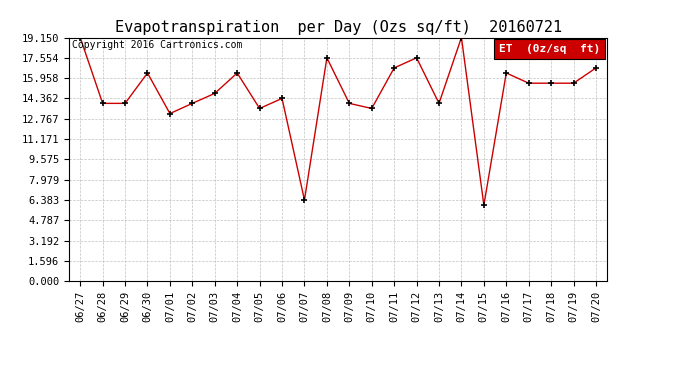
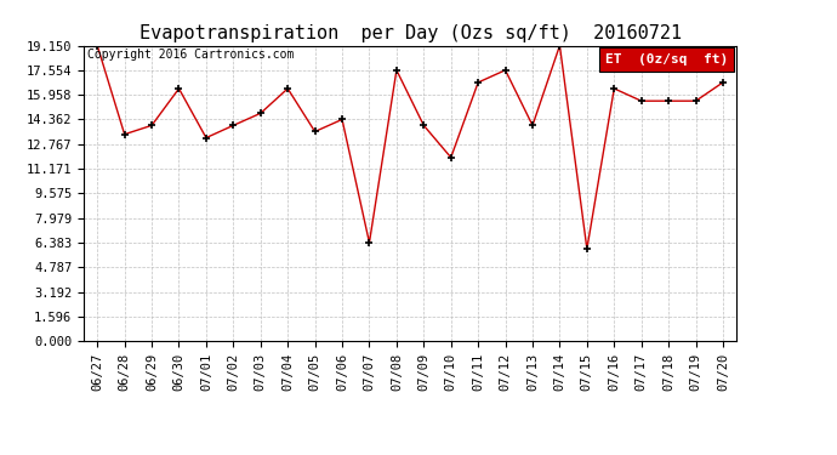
06/28: 14.0 -> 13.4
07/10: 13.6 -> 11.9
